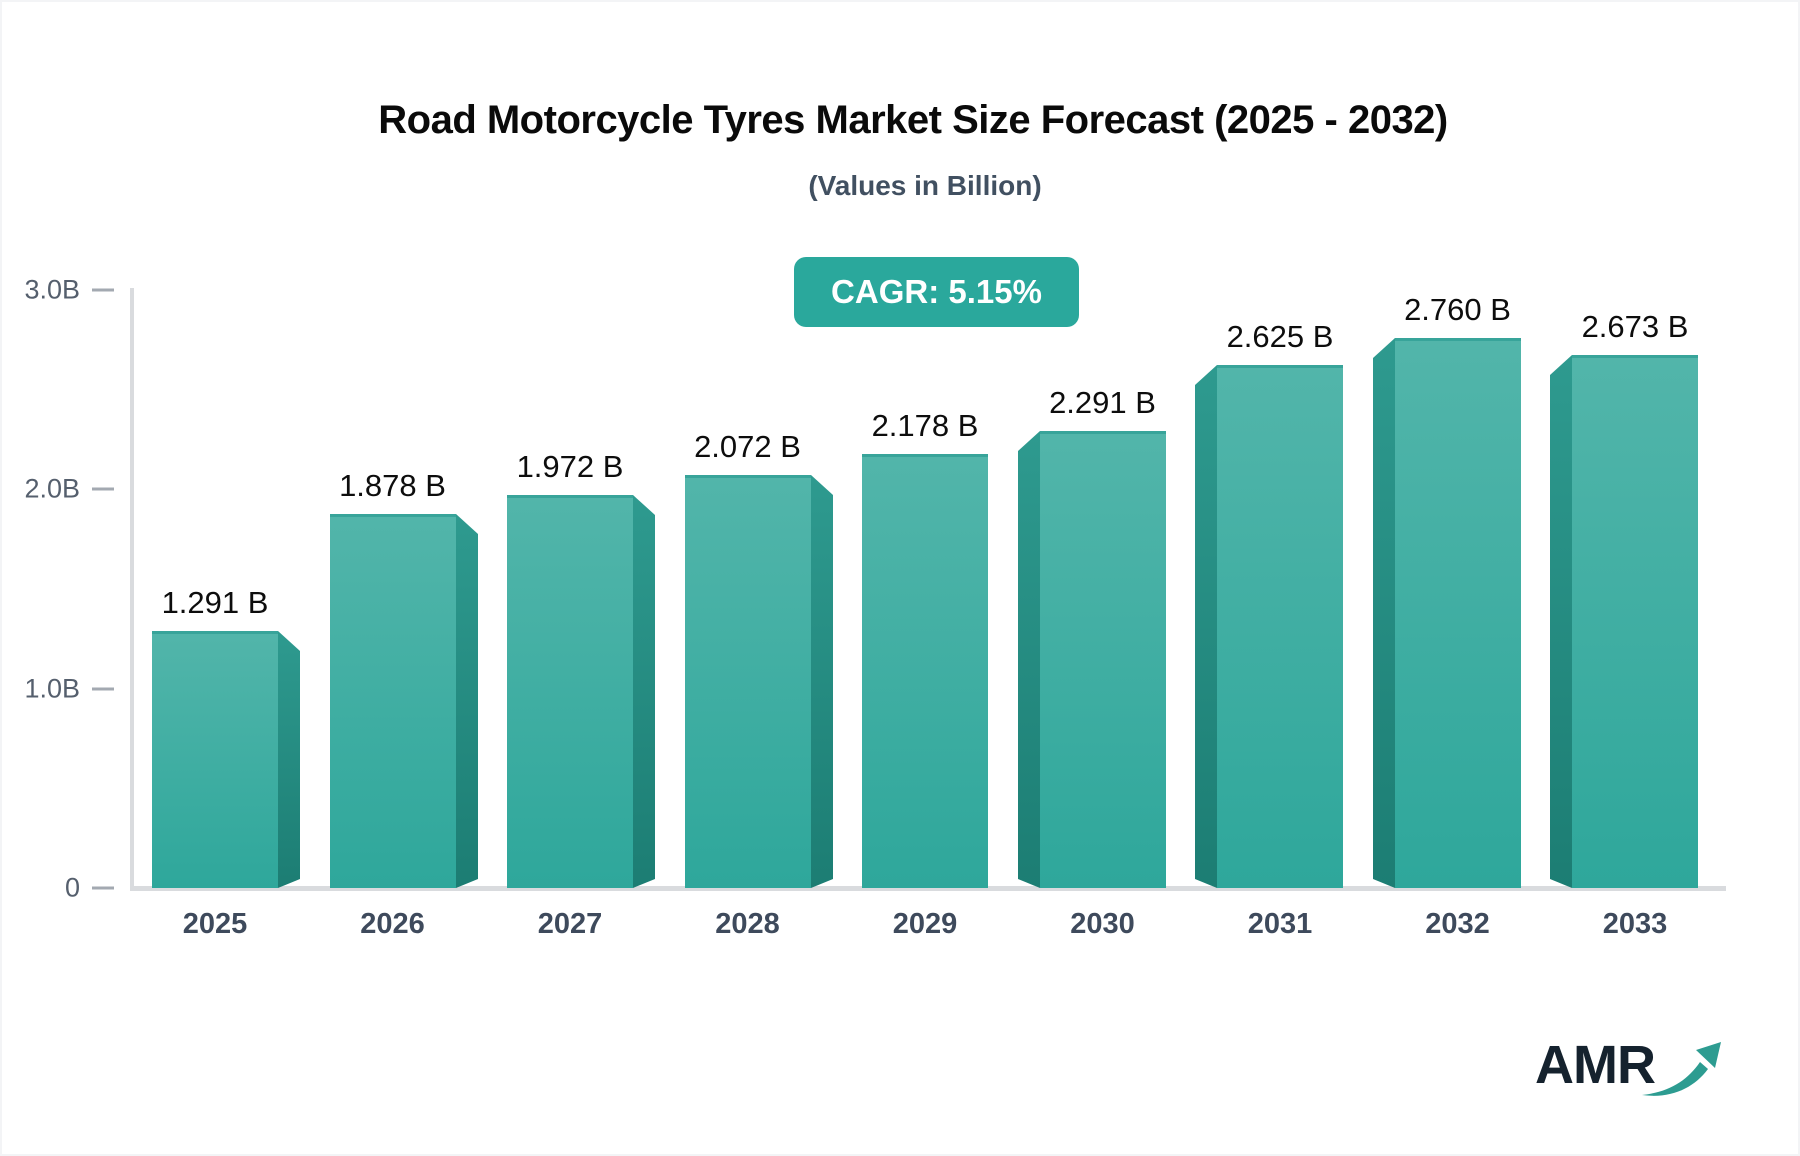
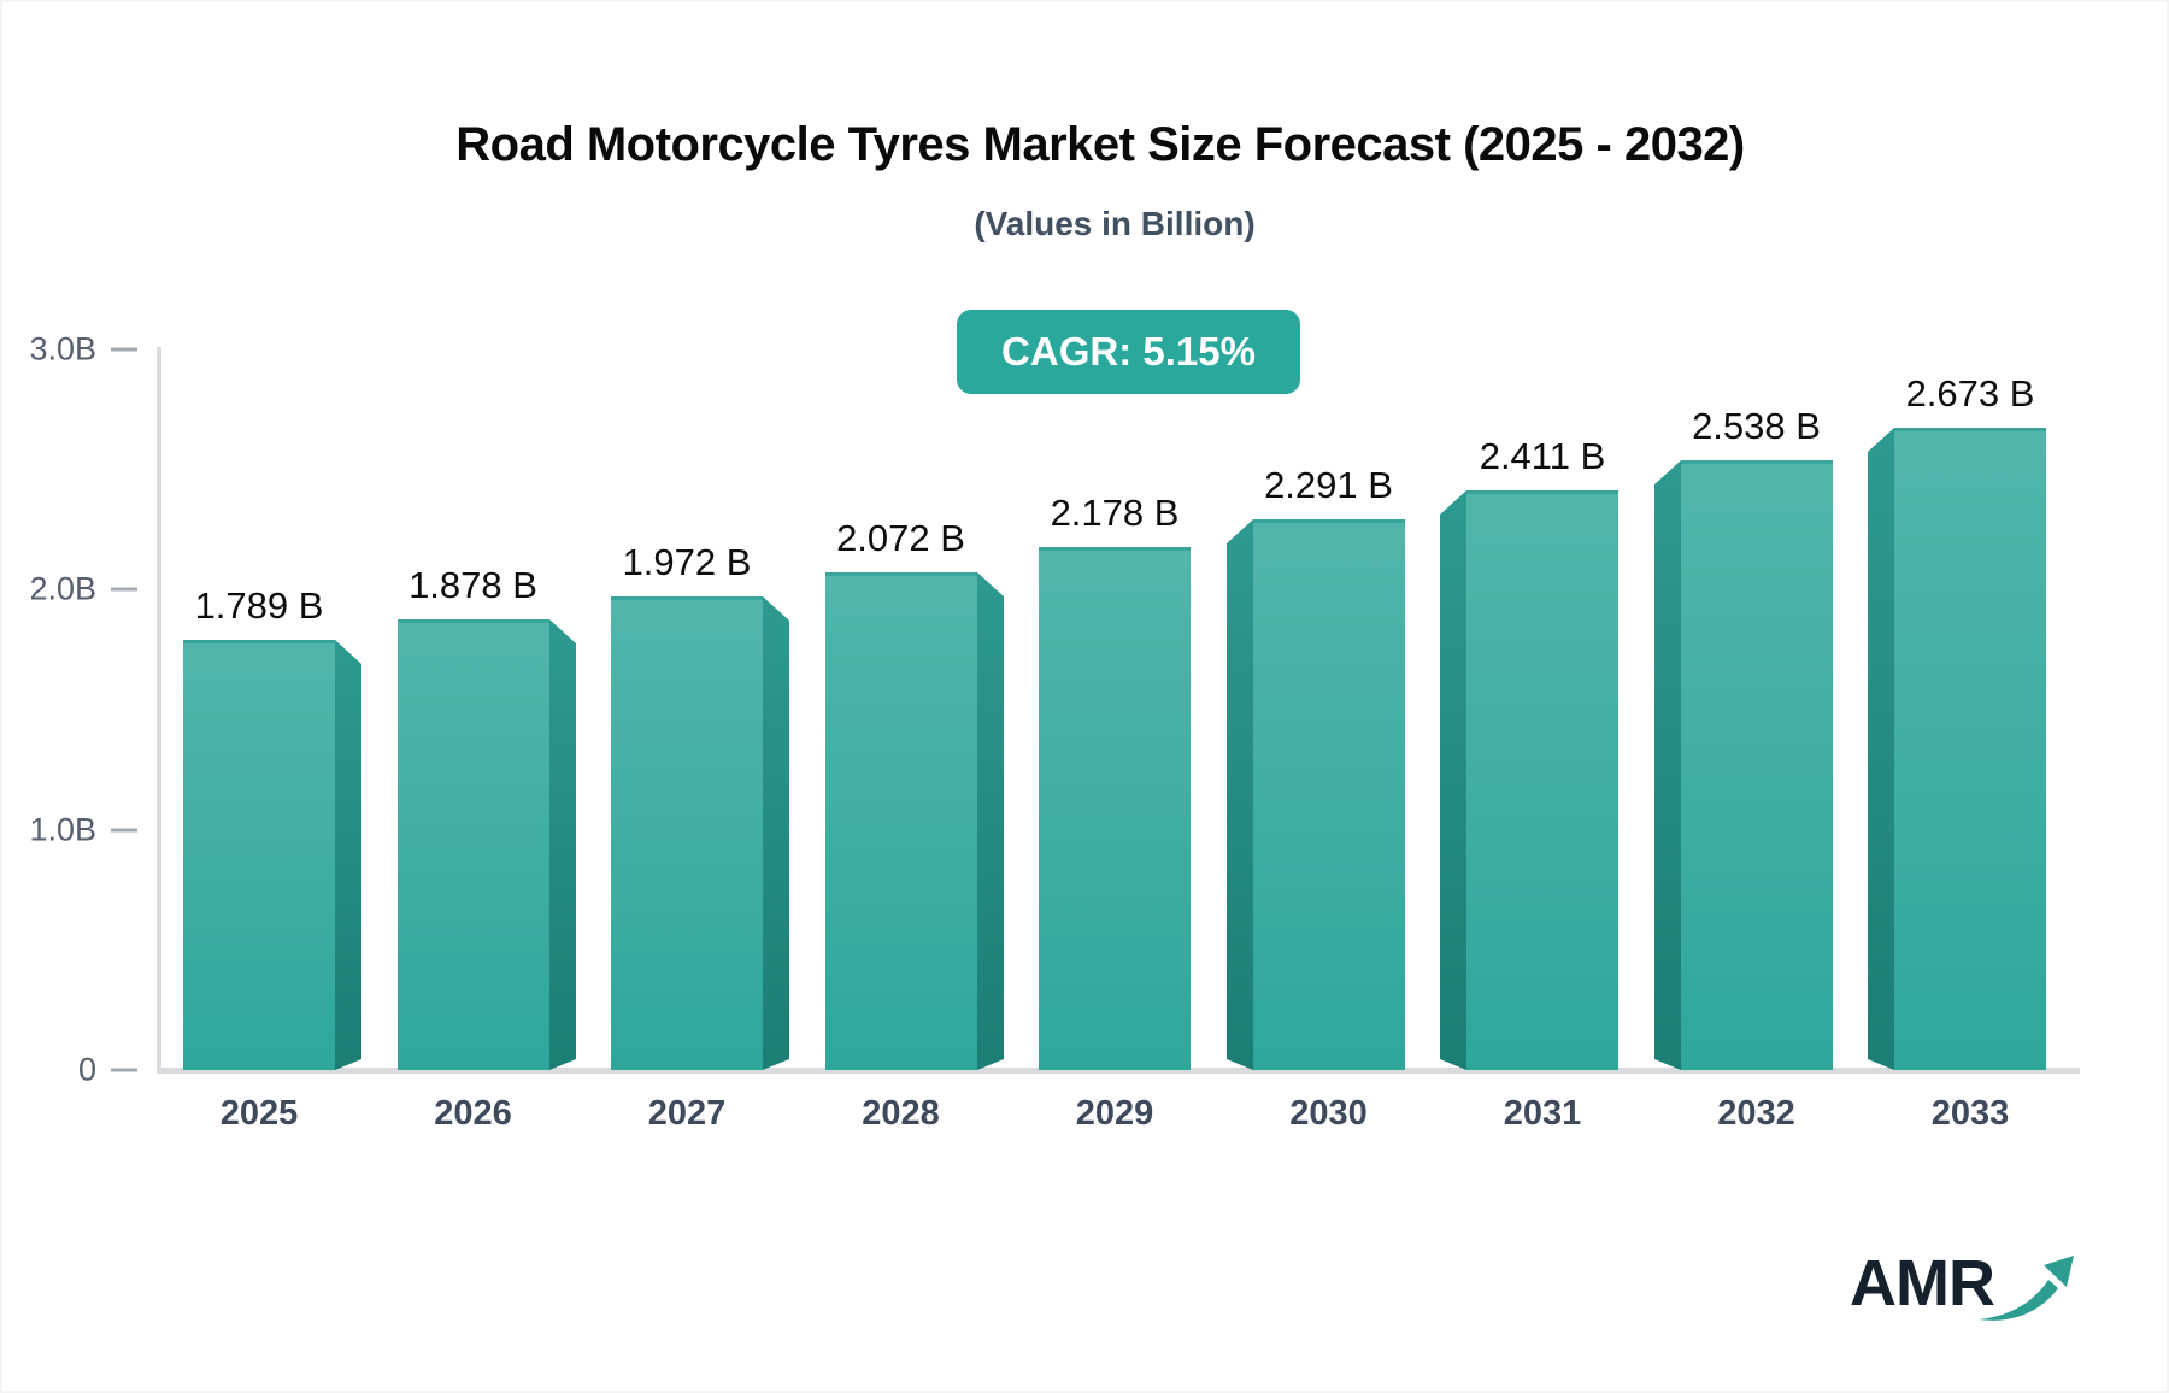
2025: 1.291 -> 1.789
2031: 2.625 -> 2.411
2032: 2.760 -> 2.538
